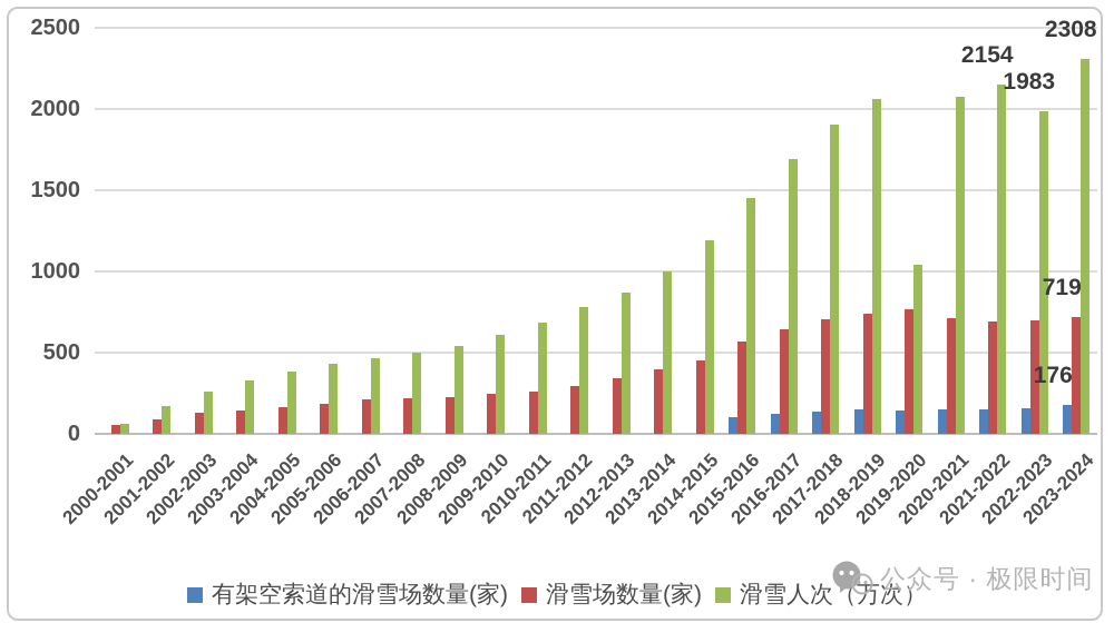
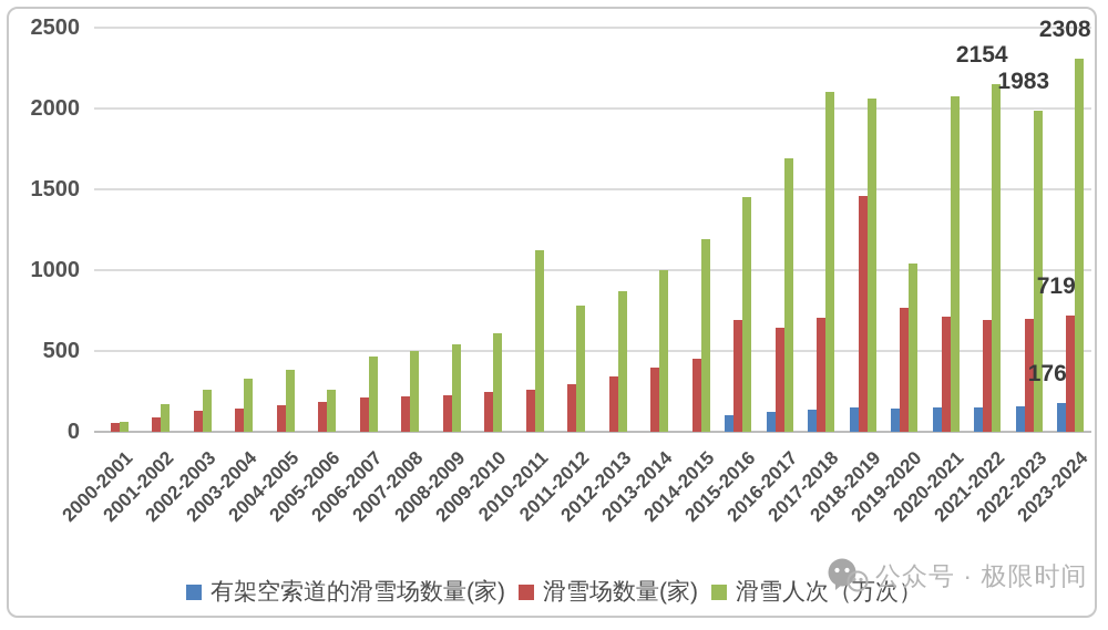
滑雪人次（万次）/2005-2006: 430 -> 260
滑雪人次（万次）/2010-2011: 680 -> 1120
滑雪场数量(家)/2015-2016: 570 -> 690
滑雪人次（万次）/2017-2018: 1900 -> 2100
滑雪场数量(家)/2018-2019: 740 -> 1460
